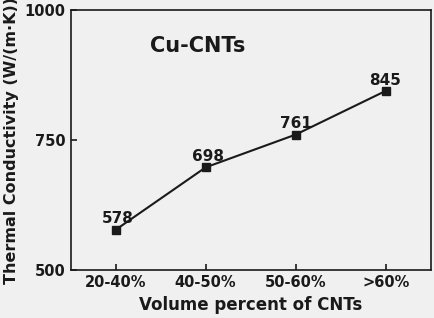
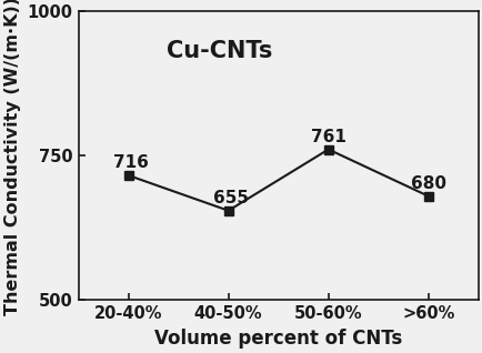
20-40%: 578 -> 716
40-50%: 698 -> 655
>60%: 845 -> 680
